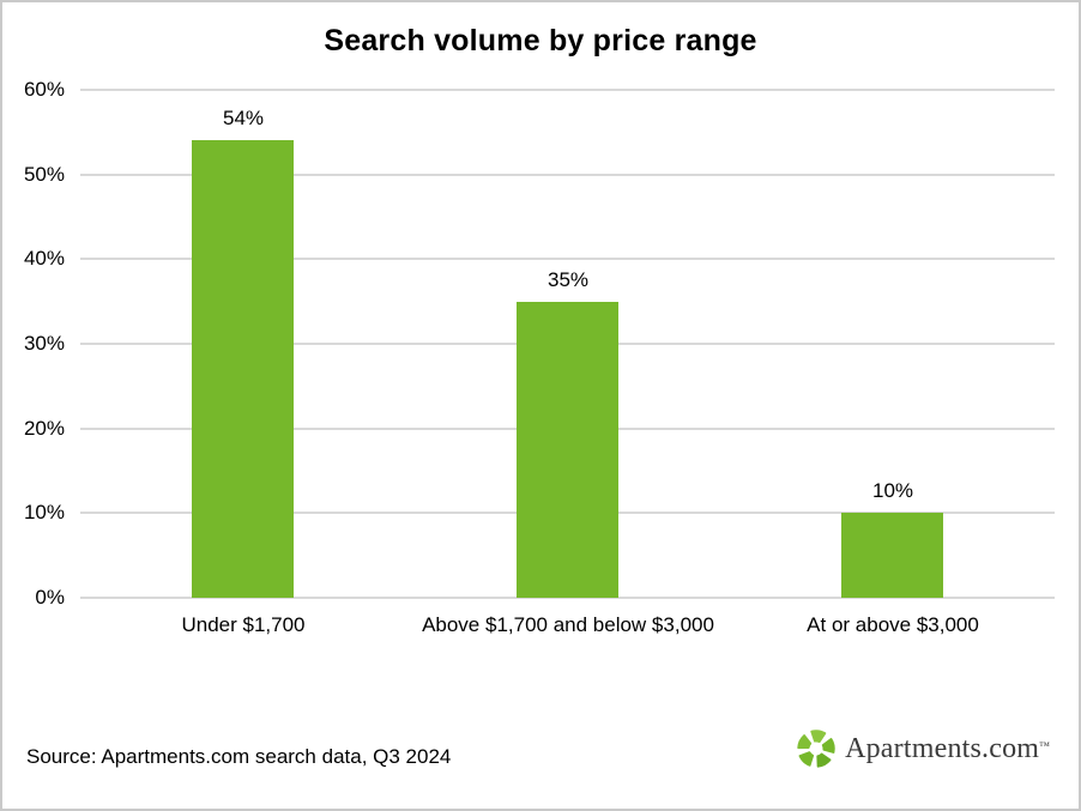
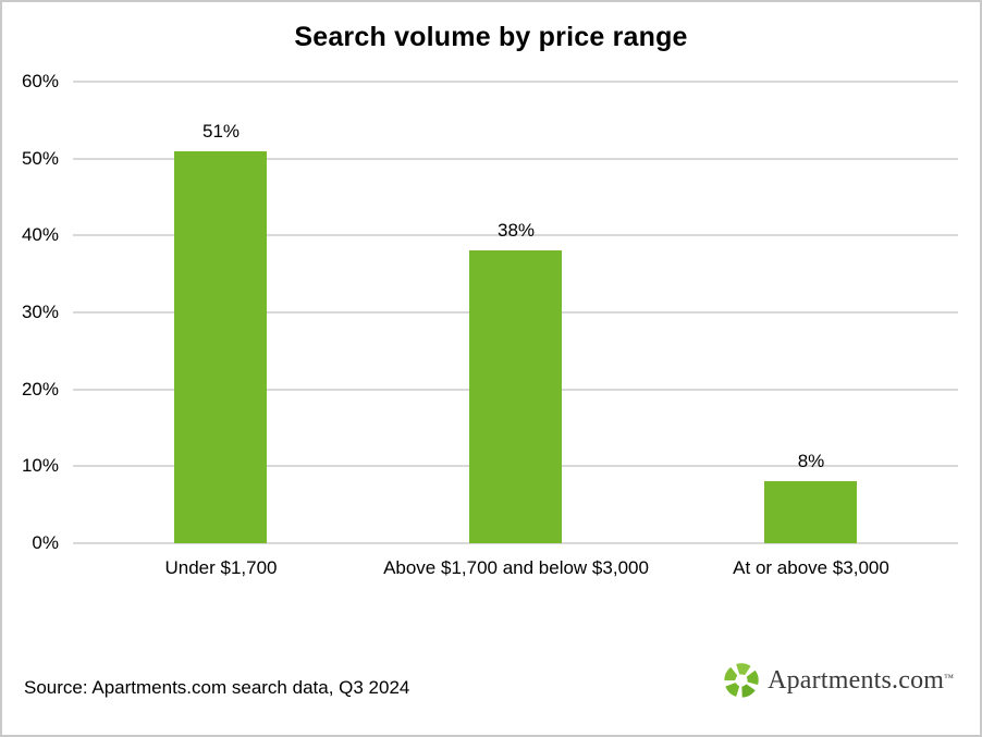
Under $1,700: 54% -> 51%
Above $1,700 and below $3,000: 35% -> 38%
At or above $3,000: 10% -> 8%
